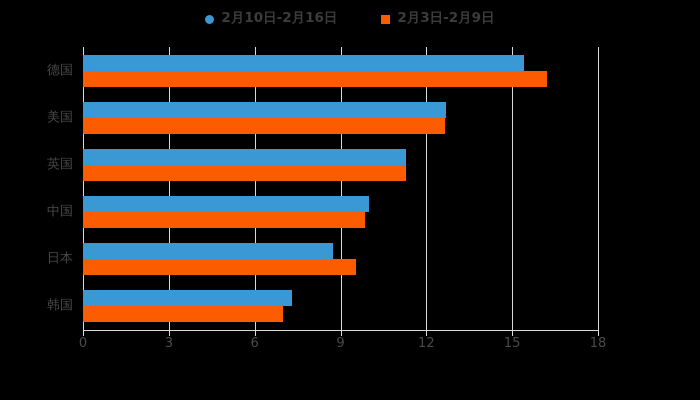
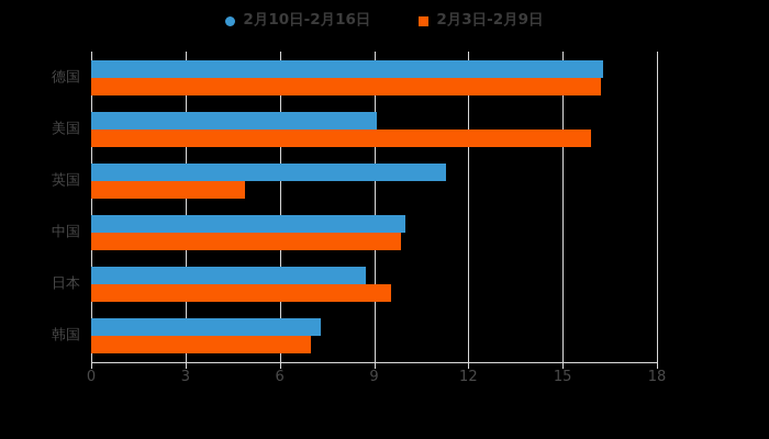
2月10日-2月16日/德国: 15.4 -> 16.3
2月10日-2月16日/美国: 12.7 -> 9.1
2月3日-2月9日/美国: 12.7 -> 15.9
2月3日-2月9日/英国: 11.3 -> 4.9
